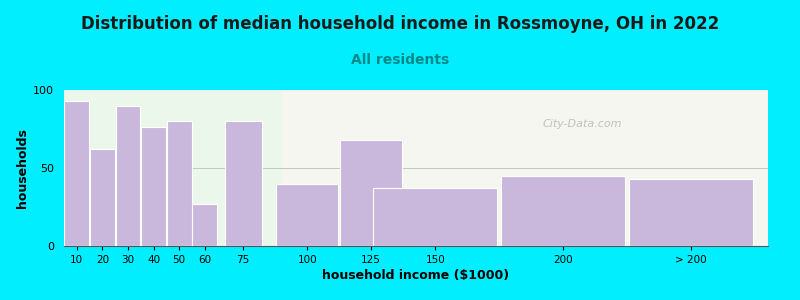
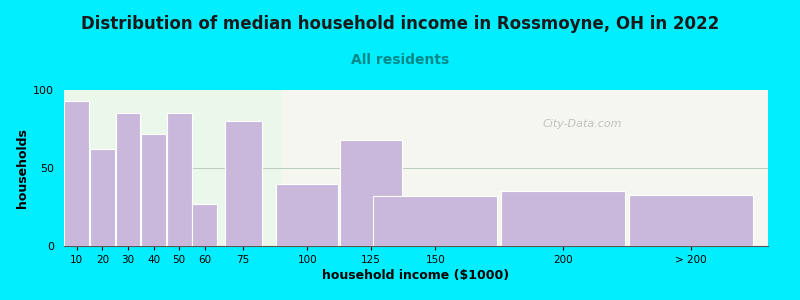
30: 90 -> 85
40: 76 -> 72
50: 80 -> 85
150: 37 -> 32
200: 45 -> 35
> 200: 43 -> 33
